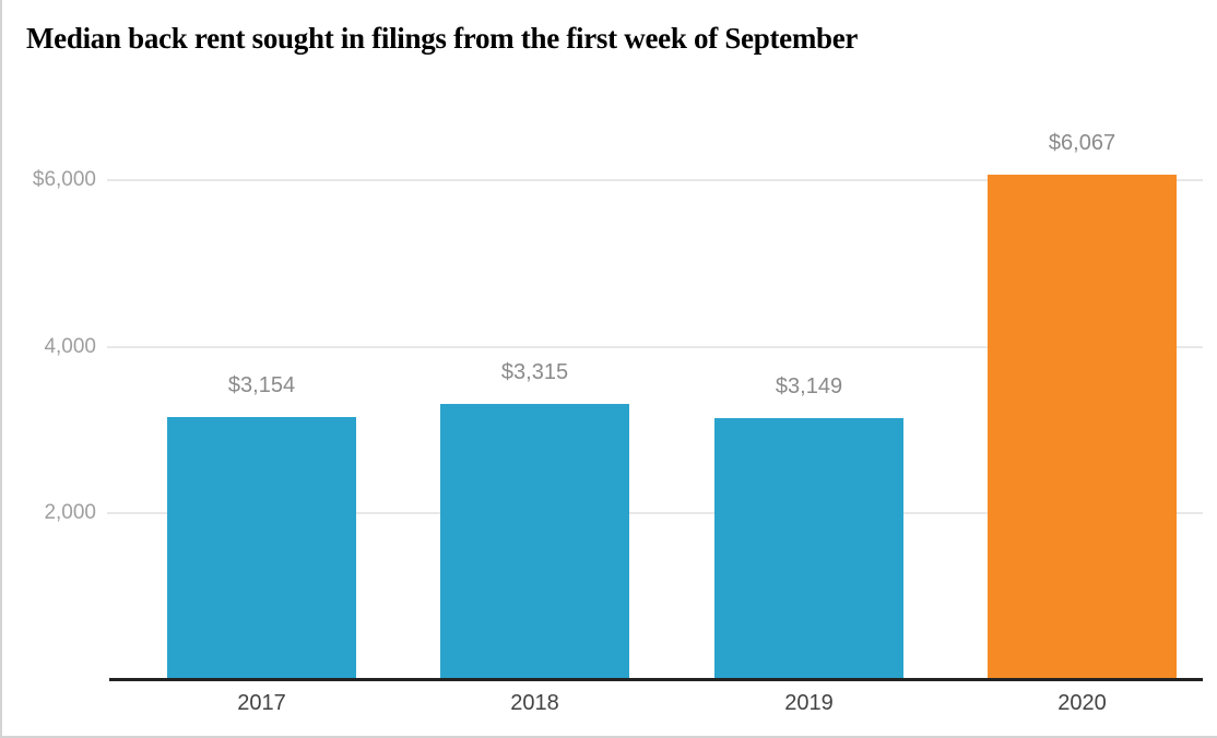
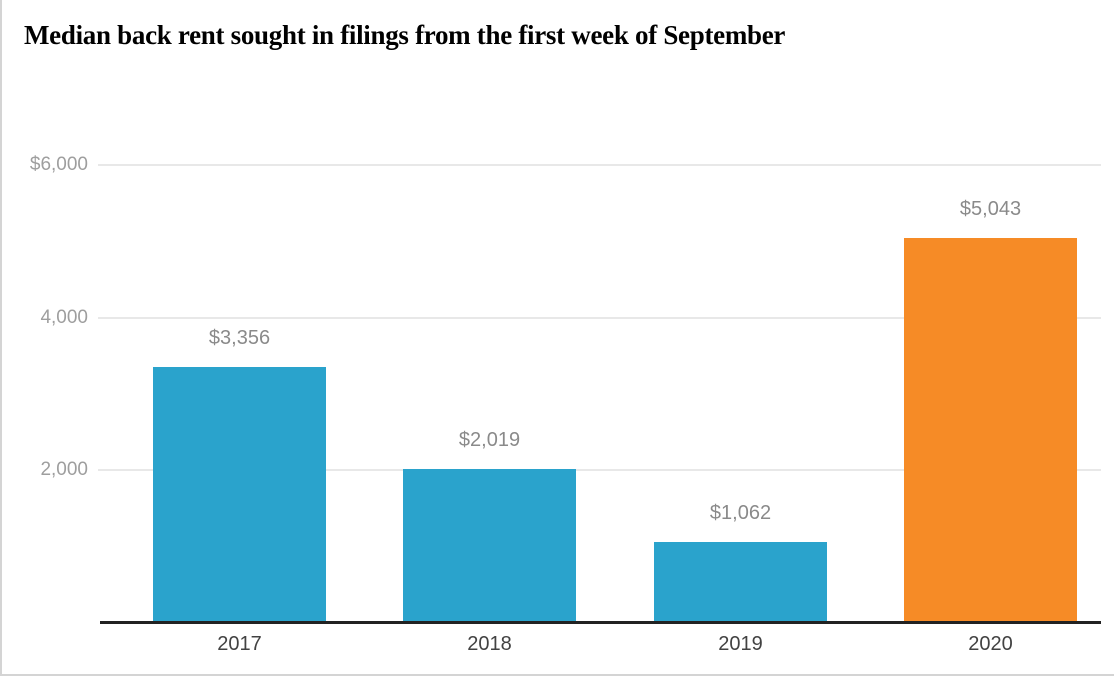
2017: $3,154 -> $3,356
2018: $3,315 -> $2,019
2019: $3,149 -> $1,062
2020: $6,067 -> $5,043
